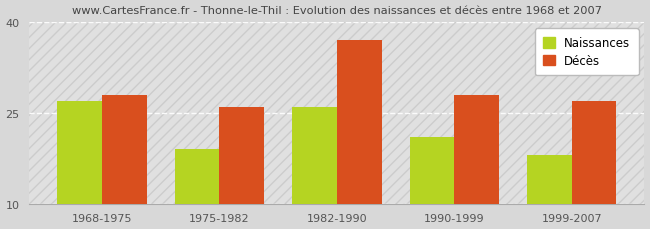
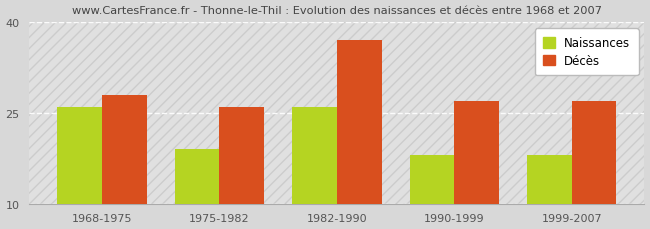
Naissances/1968-1975: 27 -> 26
Naissances/1990-1999: 21 -> 18
Décès/1990-1999: 28 -> 27
